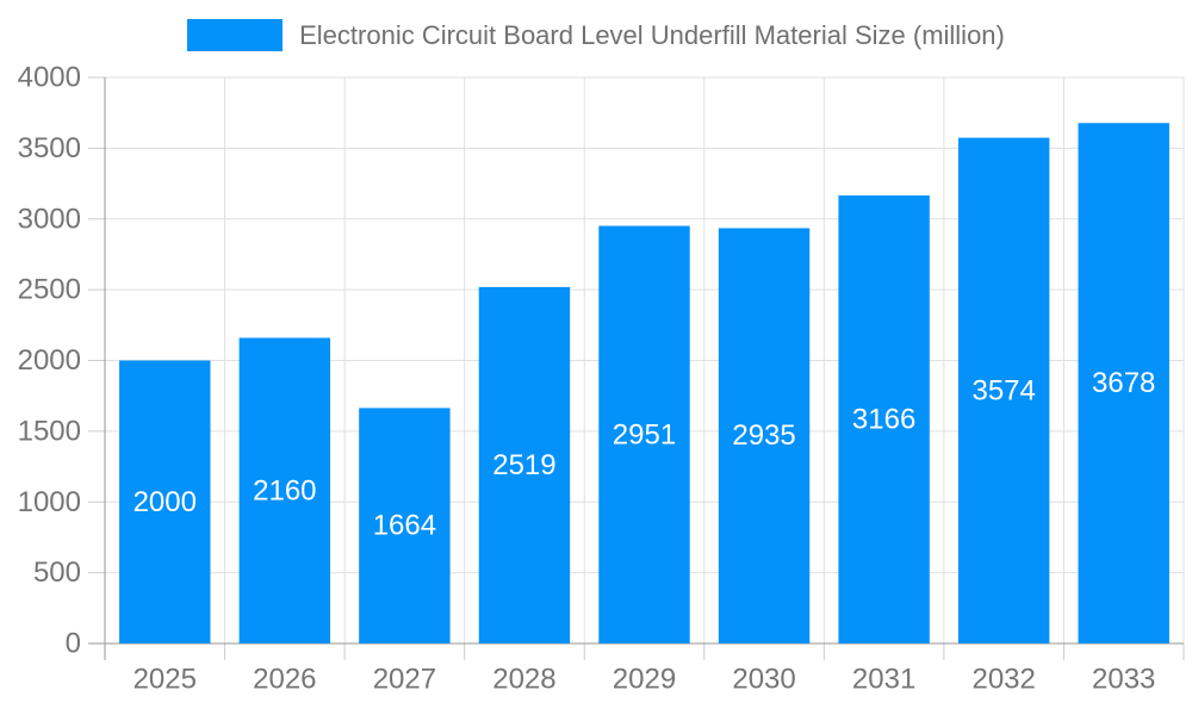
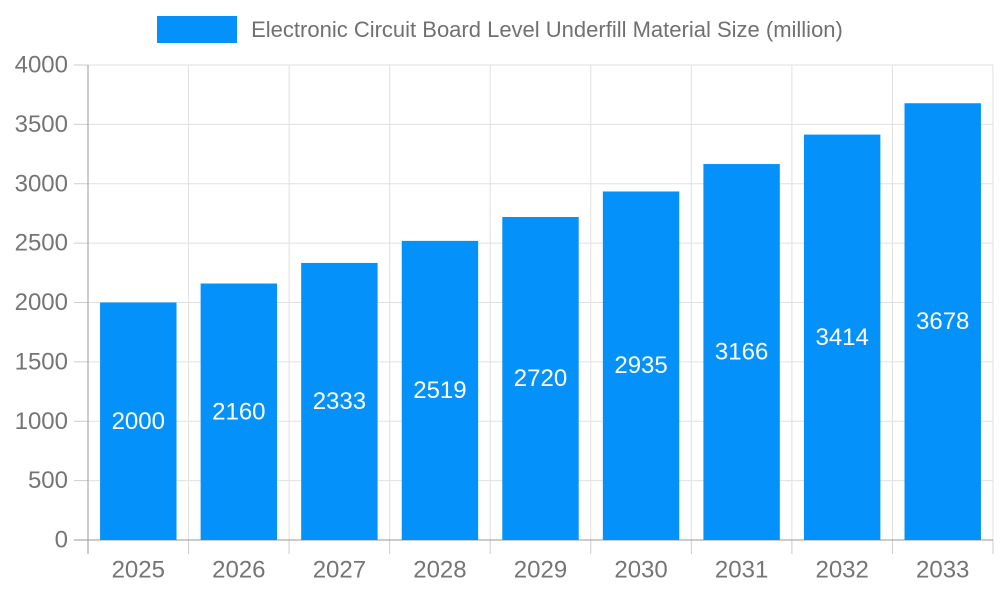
2027: 1664 -> 2333
2029: 2951 -> 2720
2032: 3574 -> 3414
